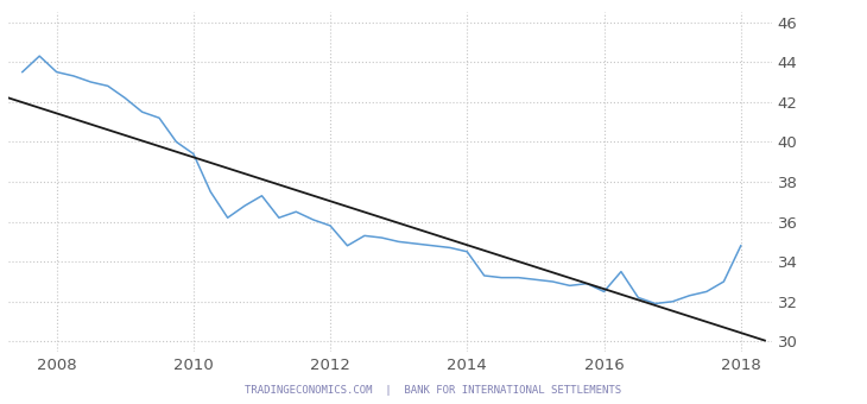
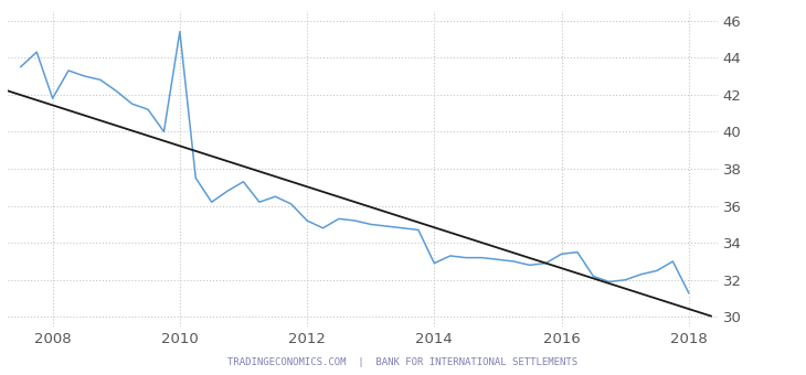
2008: 43.5 -> 41.8
2010: 39.4 -> 45.4
2012: 35.8 -> 35.2
2014: 34.5 -> 32.9
2016: 32.5 -> 33.4
2018: 34.8 -> 31.3
